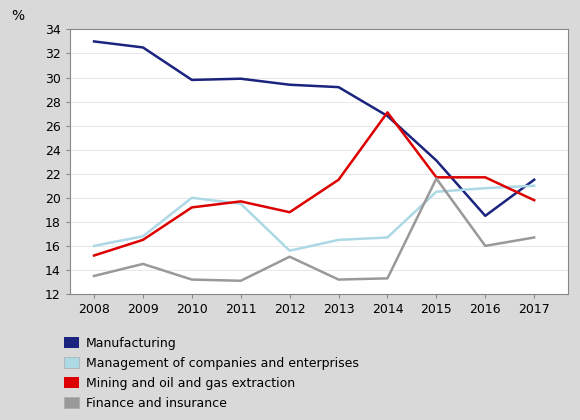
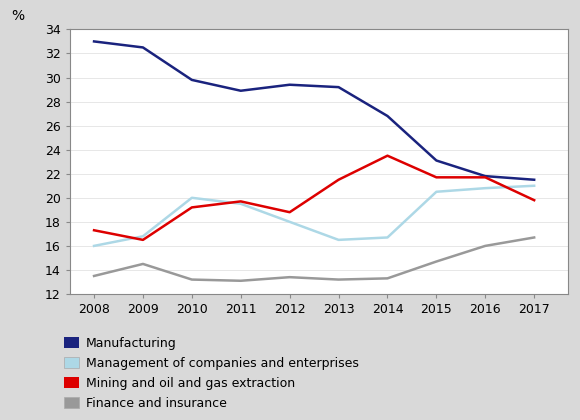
Mining and oil and gas extraction/2008: 15.2 -> 17.3
Manufacturing/2011: 29.9 -> 28.9
Management of companies and enterprises/2012: 15.6 -> 18.0
Finance and insurance/2012: 15.1 -> 13.4
Mining and oil and gas extraction/2014: 27.1 -> 23.5
Finance and insurance/2015: 21.6 -> 14.7
Manufacturing/2016: 18.5 -> 21.8
